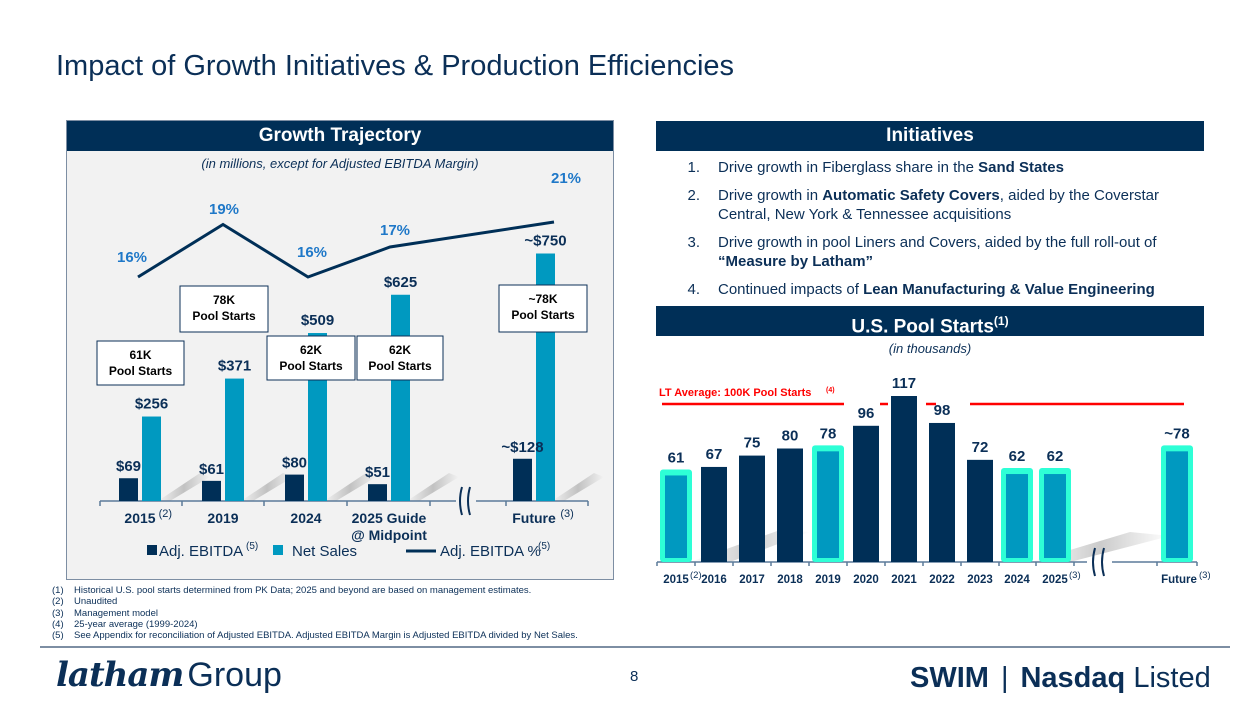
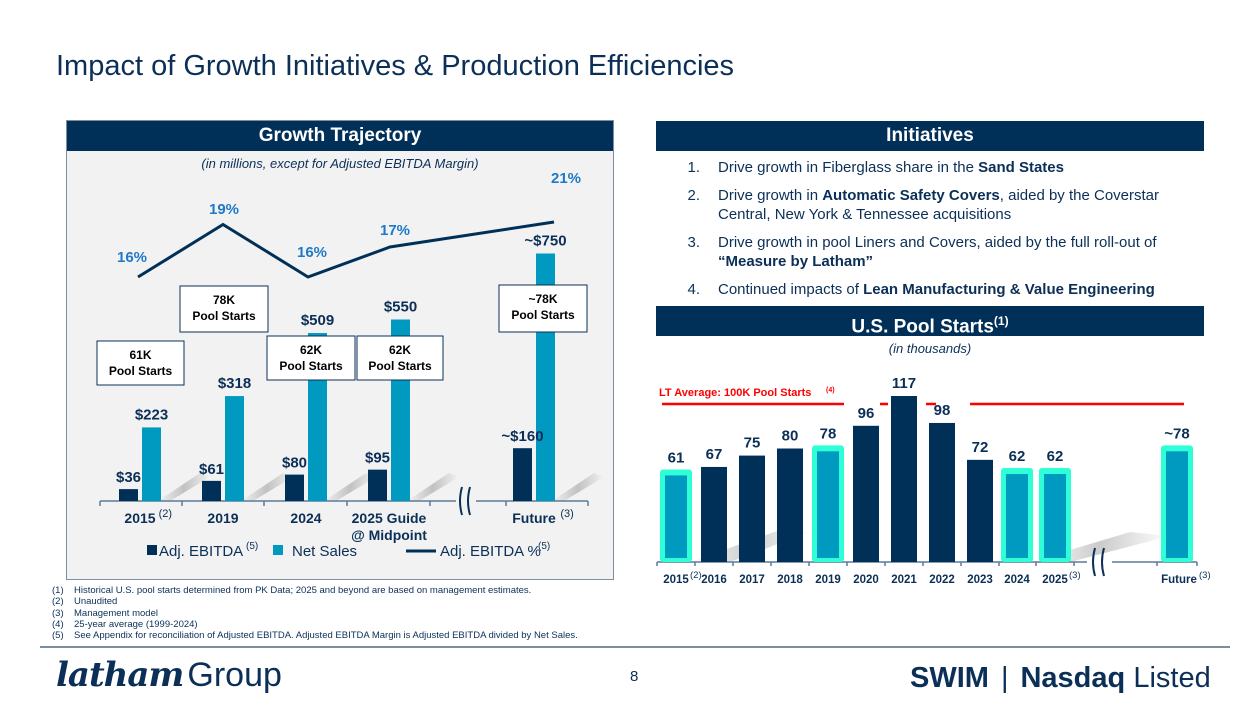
Growth Trajectory/Adj. EBITDA/2015: $69 -> $36
Growth Trajectory/Net Sales/2015: $256 -> $223
Growth Trajectory/Net Sales/2019: $371 -> $318
Growth Trajectory/Adj. EBITDA/2025 Guide @ Midpoint: $51 -> $95
Growth Trajectory/Net Sales/2025 Guide @ Midpoint: $625 -> $550
Growth Trajectory/Adj. EBITDA/Future: 128 -> 160
